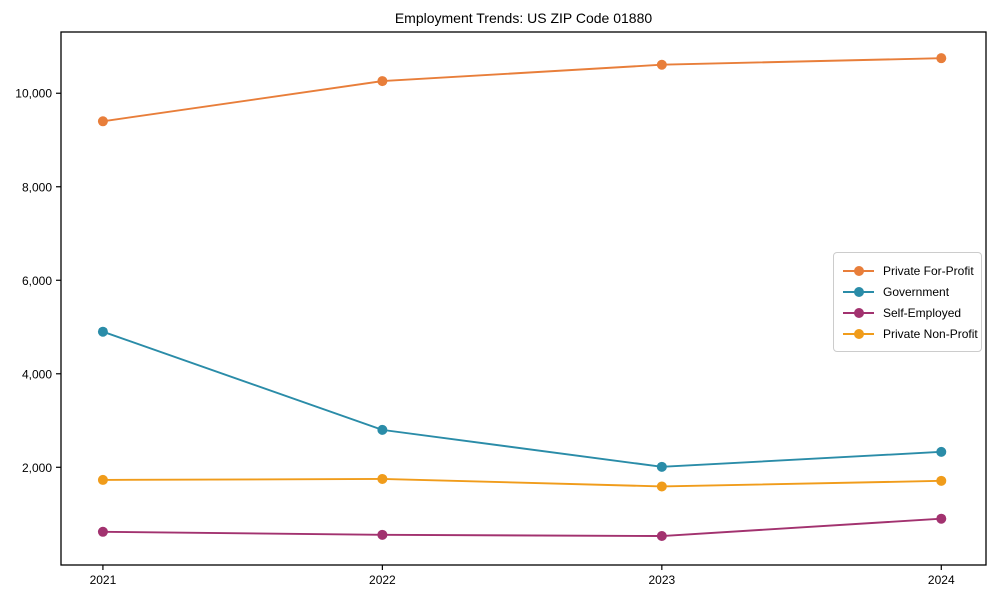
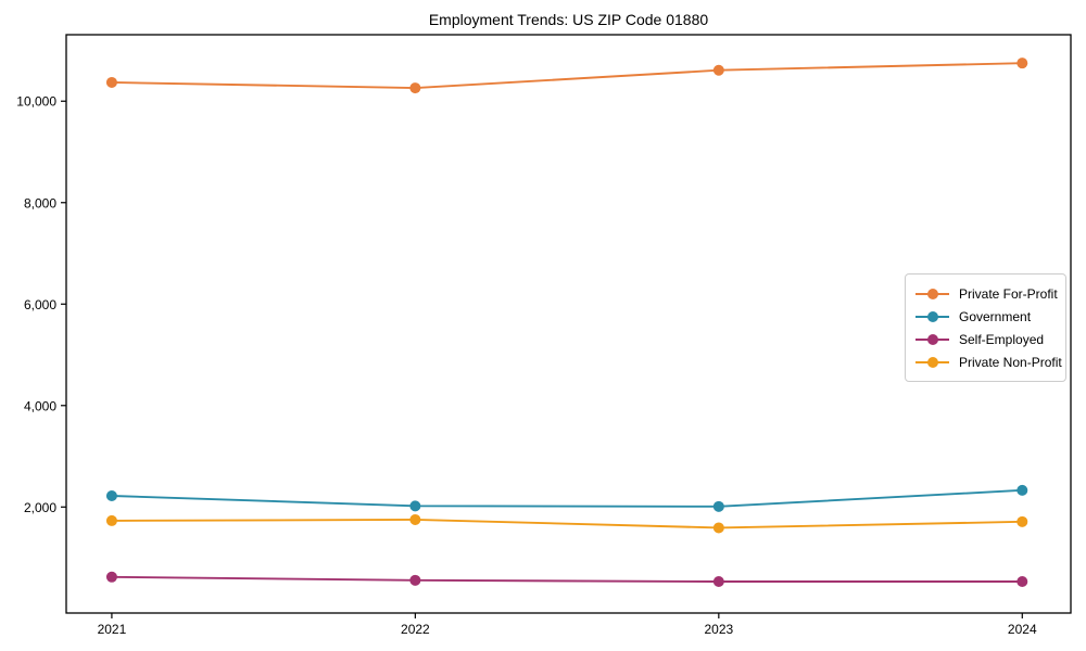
Private For-Profit/2021: 9400 -> 10400
Government/2021: 4900 -> 2200
Government/2022: 2800 -> 2000
Self-Employed/2024: 900 -> 500
